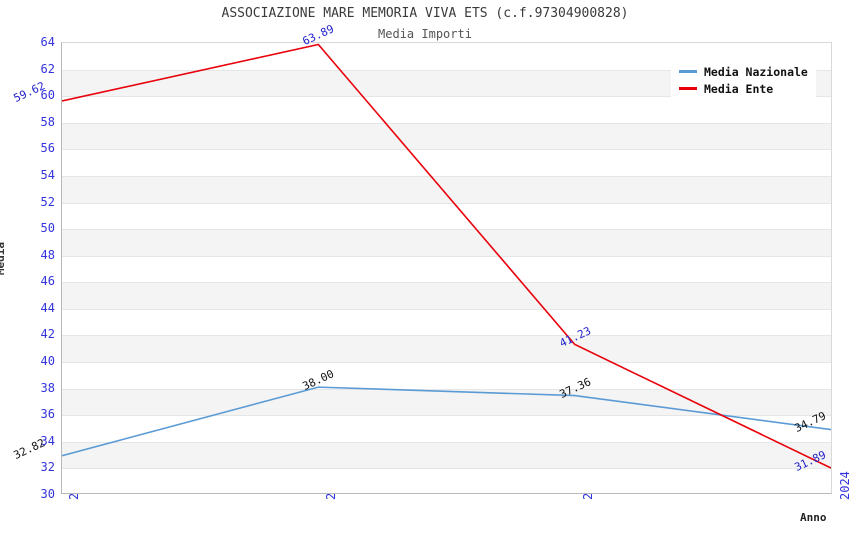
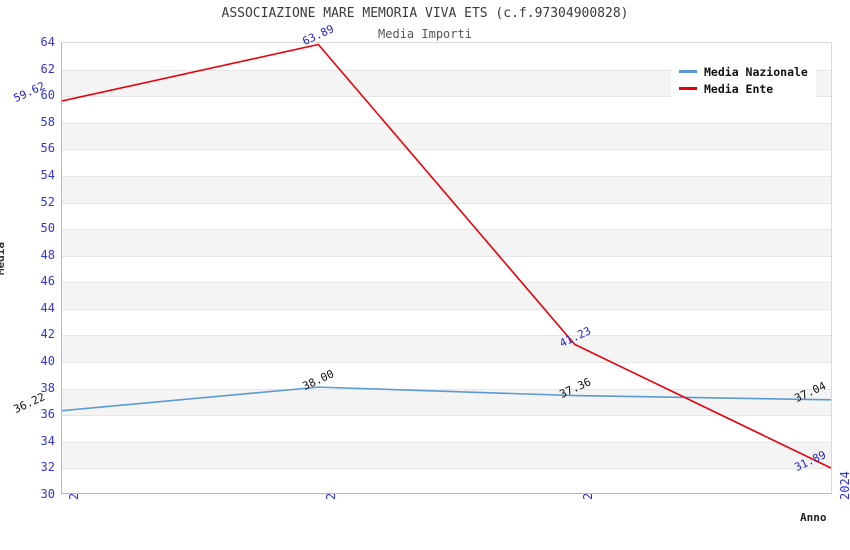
Media Nazionale/2021: 32.82 -> 36.22
Media Nazionale/2024: 34.79 -> 37.04
